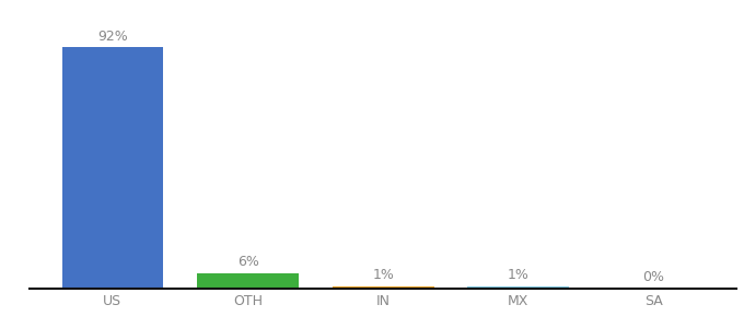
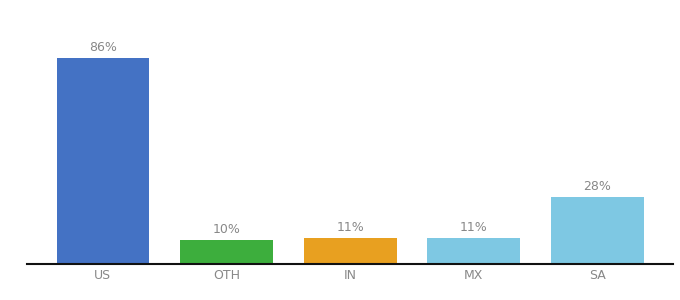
US: 92% -> 86%
OTH: 6% -> 10%
IN: 1% -> 11%
MX: 1% -> 11%
SA: 0% -> 28%
